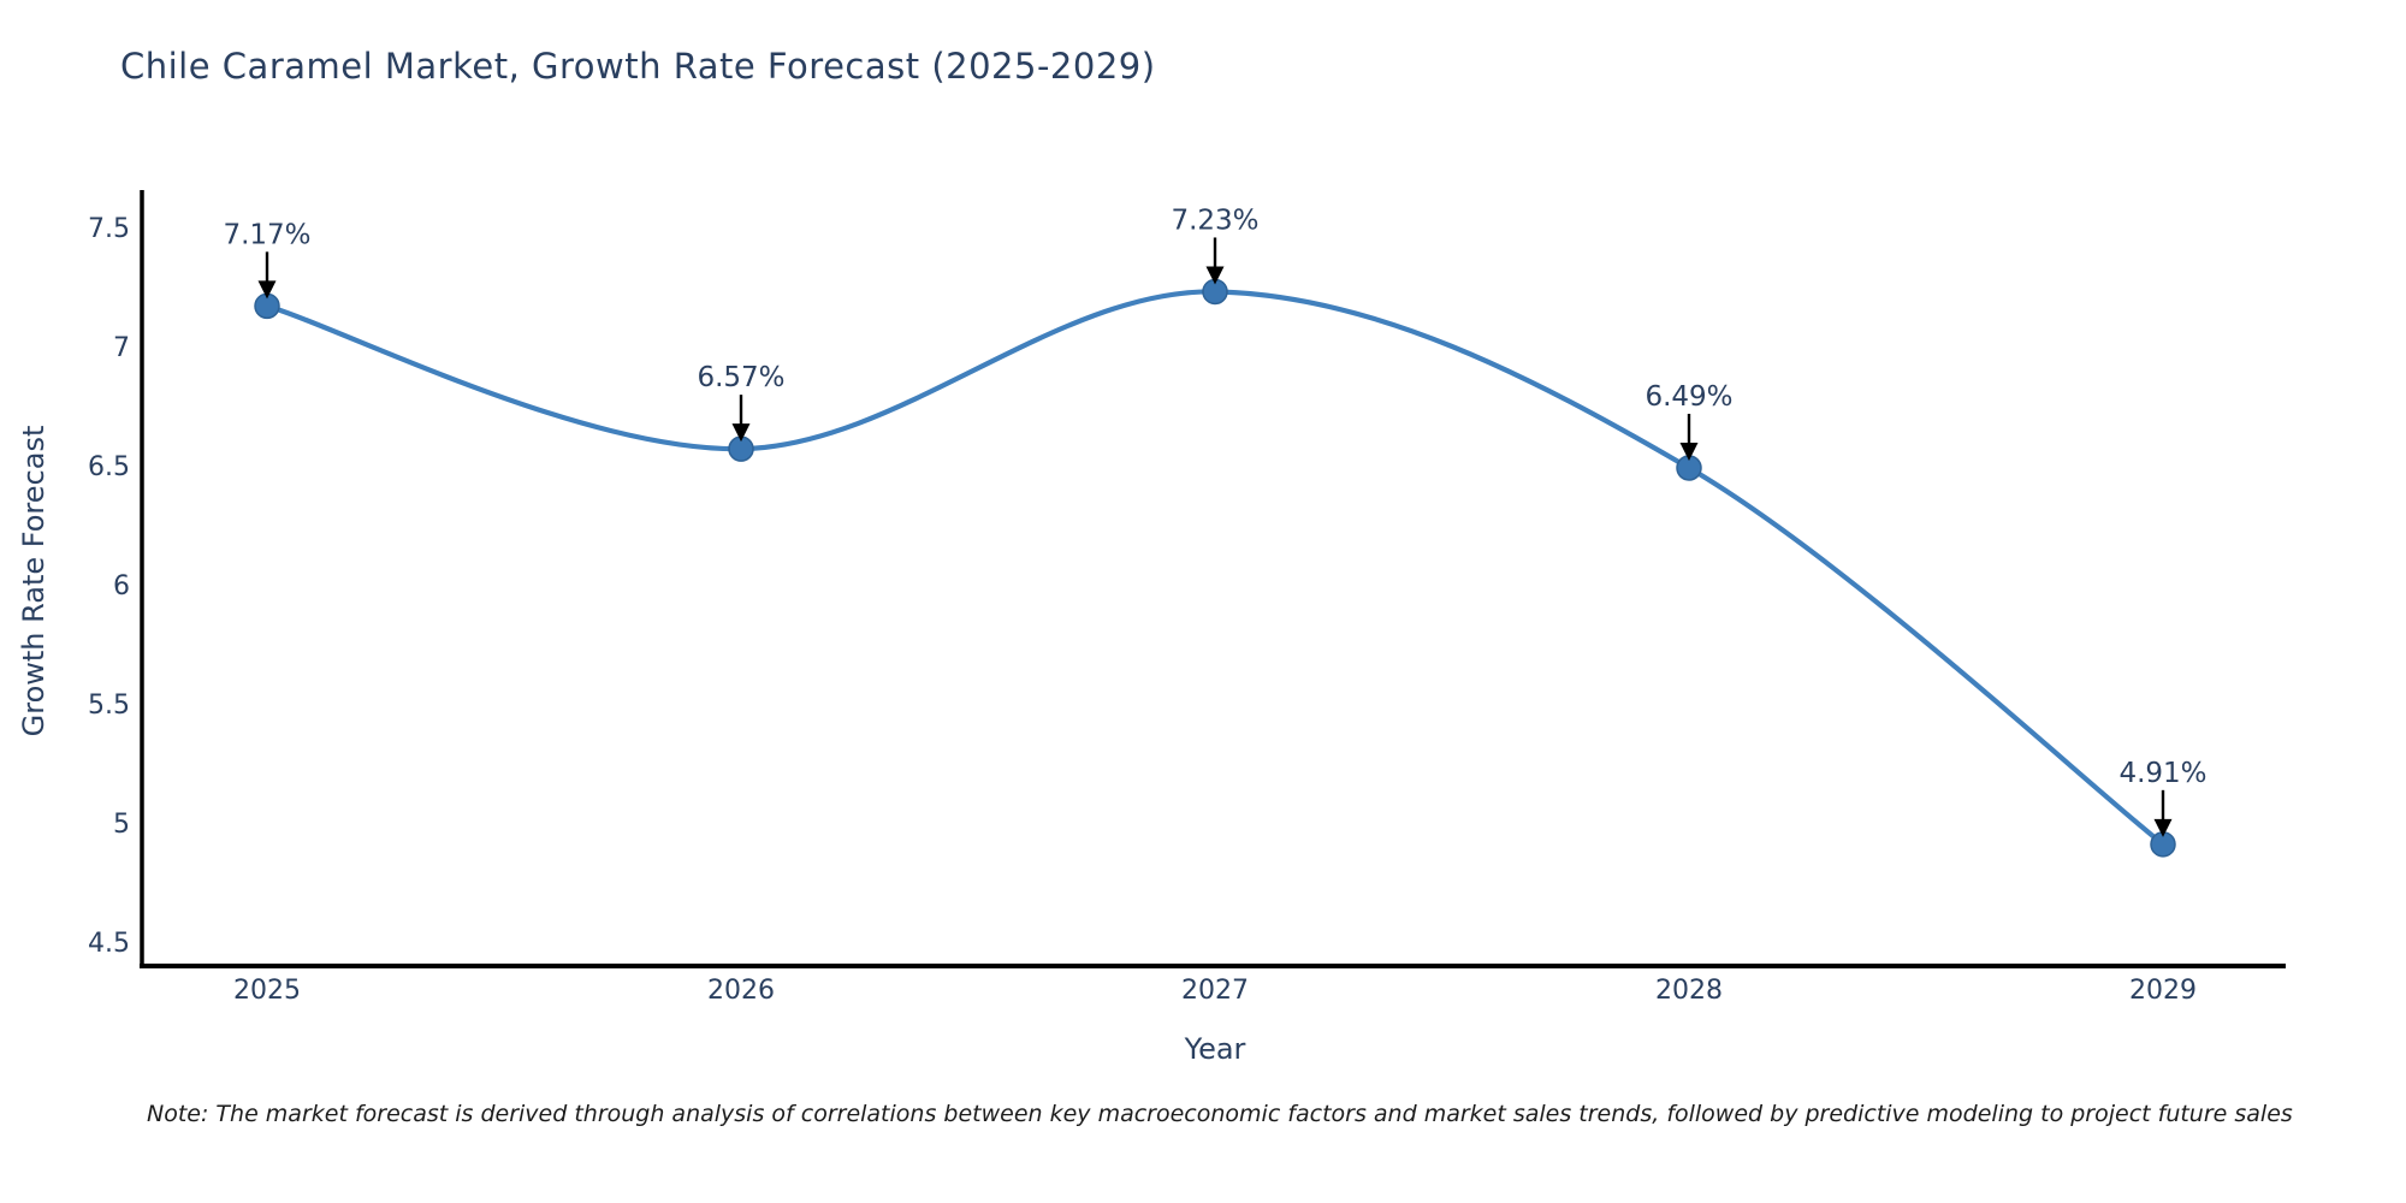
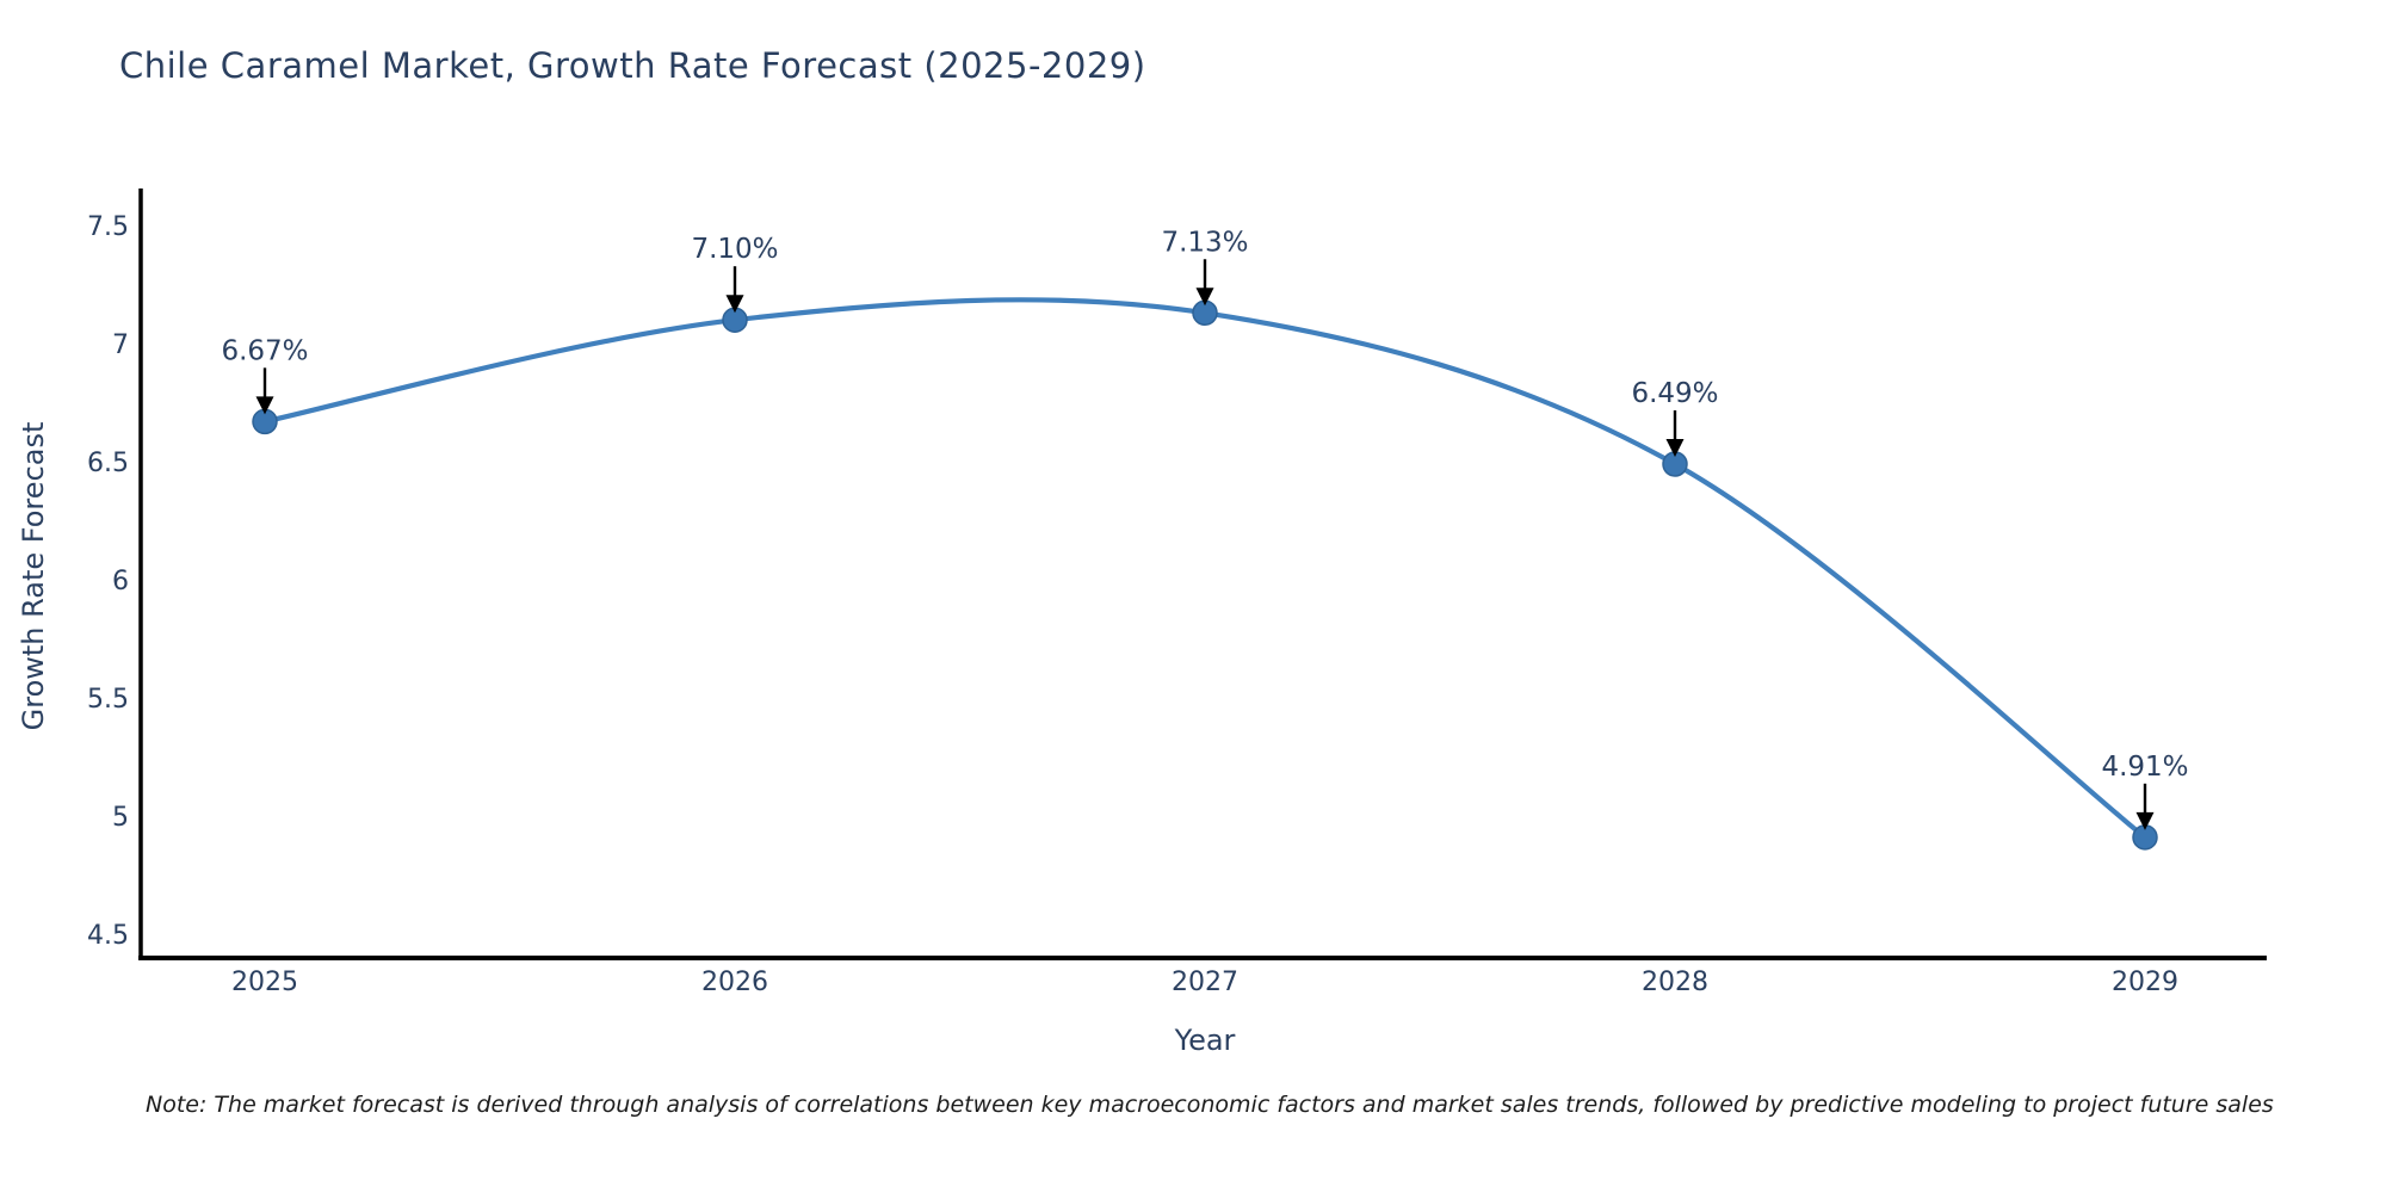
2025: 7.17% -> 6.67%
2026: 6.57% -> 7.10%
2027: 7.23% -> 7.13%
